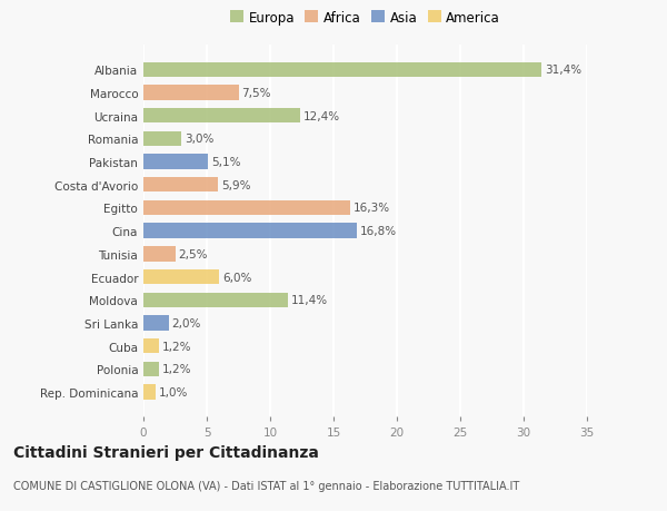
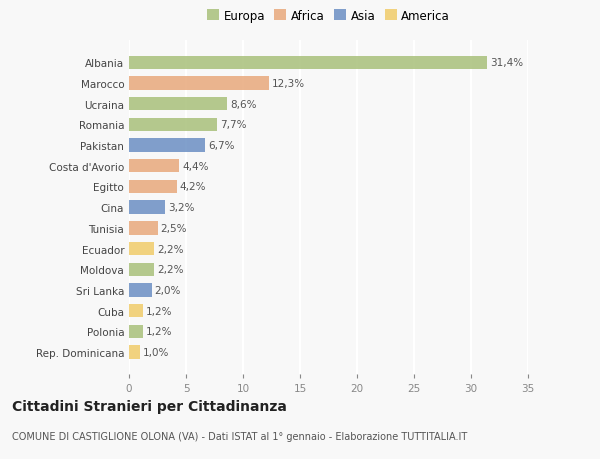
Marocco: 7,5% -> 12,3%
Ucraina: 12,4% -> 8,6%
Romania: 3,0% -> 7,7%
Pakistan: 5,1% -> 6,7%
Costa d'Avorio: 5,9% -> 4,4%
Egitto: 16,3% -> 4,2%
Cina: 16,8% -> 3,2%
Ecuador: 6,0% -> 2,2%
Moldova: 11,4% -> 2,2%
